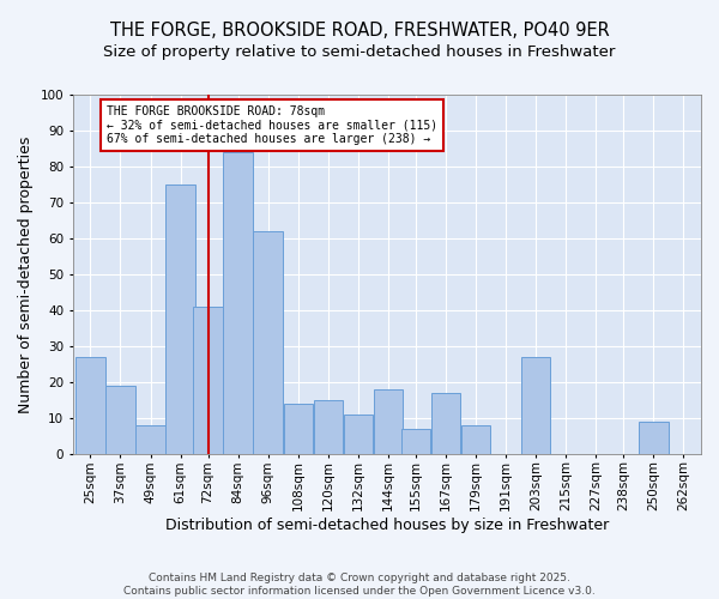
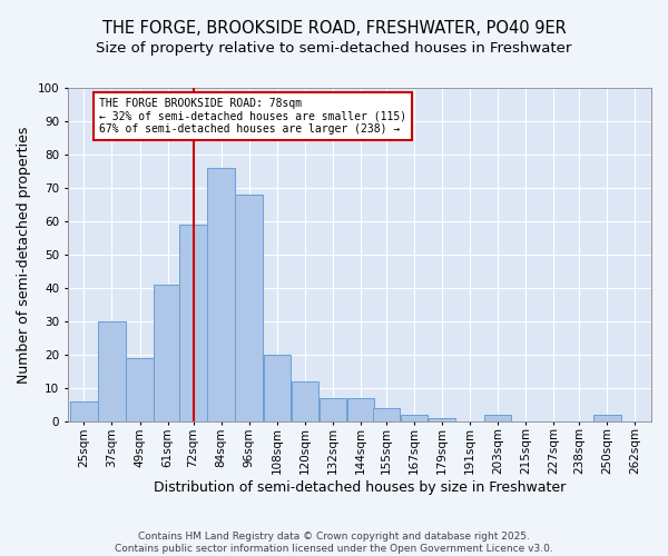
25sqm: 27 -> 6
37sqm: 19 -> 30
49sqm: 8 -> 19
61sqm: 75 -> 41
72sqm: 41 -> 59
84sqm: 84 -> 76
96sqm: 62 -> 68
108sqm: 14 -> 20
120sqm: 15 -> 12
132sqm: 11 -> 7
144sqm: 18 -> 7
155sqm: 7 -> 4
167sqm: 17 -> 2
179sqm: 8 -> 1
203sqm: 27 -> 2
250sqm: 9 -> 2
